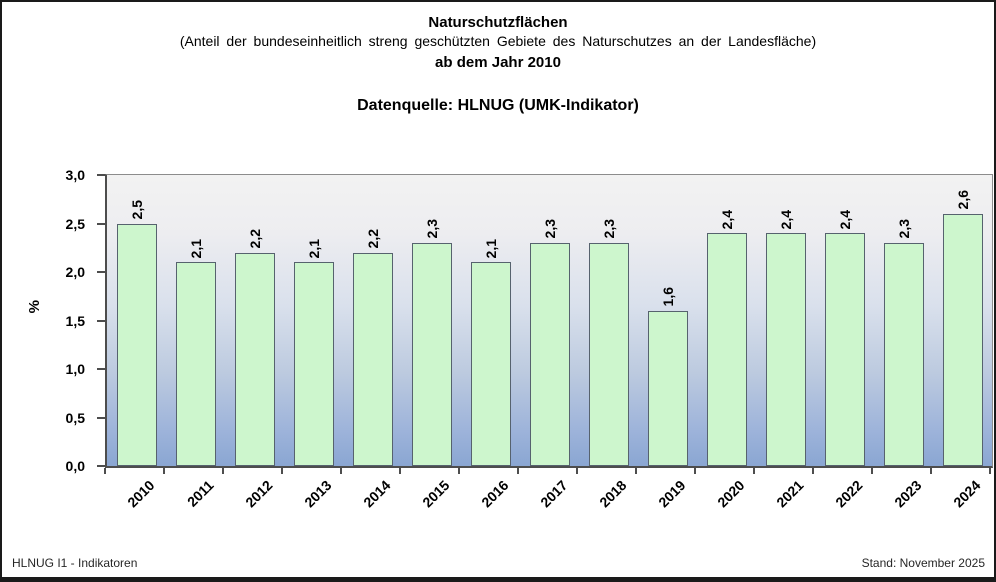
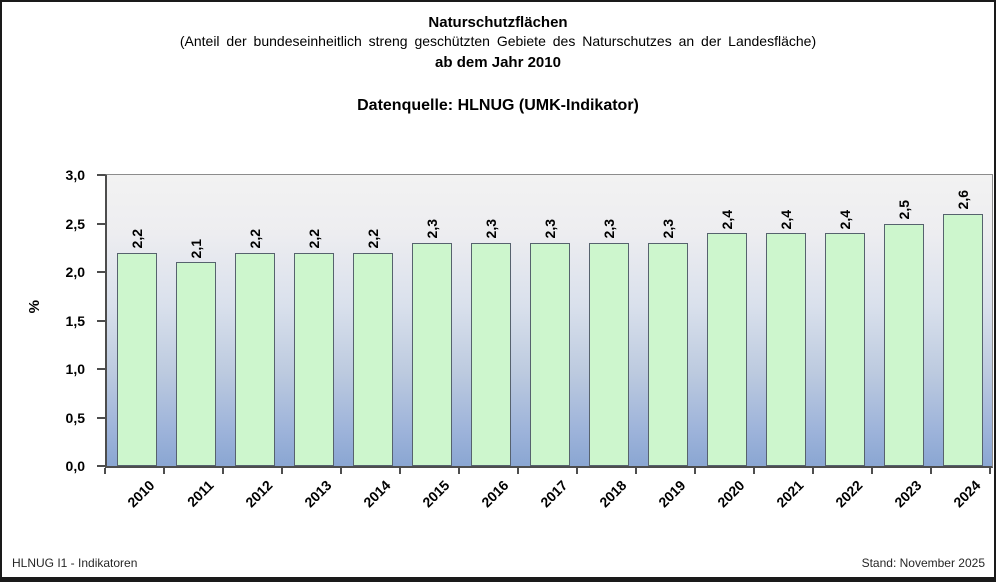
2010: 2,5 -> 2,2
2013: 2,1 -> 2,2
2016: 2,1 -> 2,3
2019: 1,6 -> 2,3
2023: 2,3 -> 2,5
